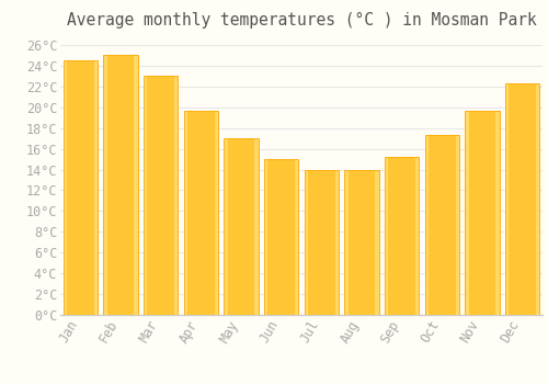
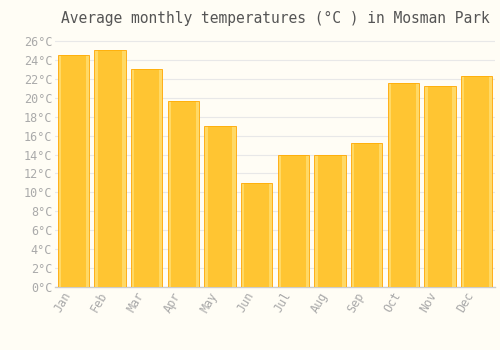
Jun: 15.0°C -> 11.0°C
Oct: 17.3°C -> 21.6°C
Nov: 19.7°C -> 21.2°C
